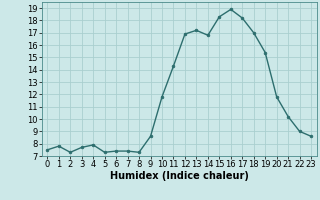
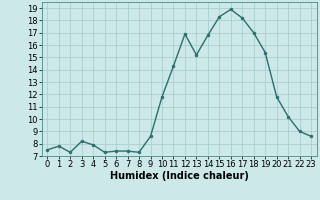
3: 7.7 -> 8.2
13: 17.2 -> 15.2
